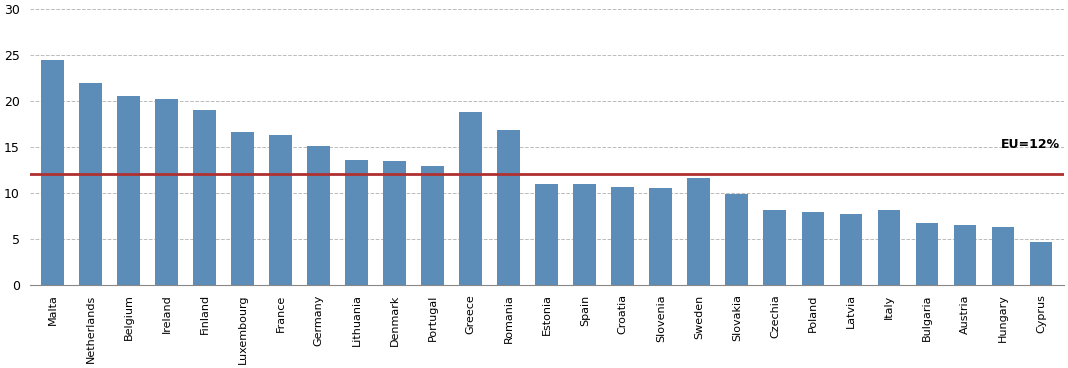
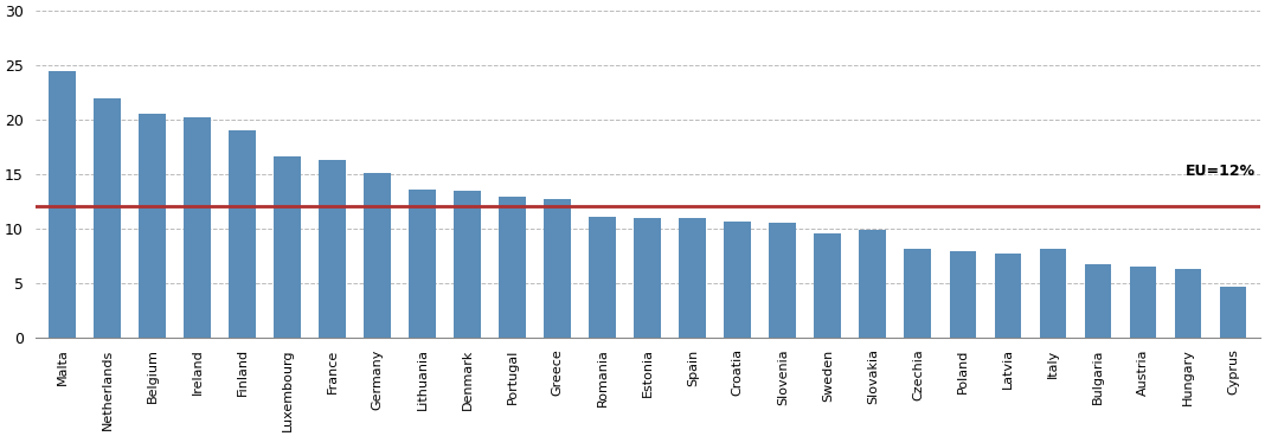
Greece: 18.8 -> 12.7
Romania: 16.8 -> 11.1
Sweden: 11.6 -> 9.5
